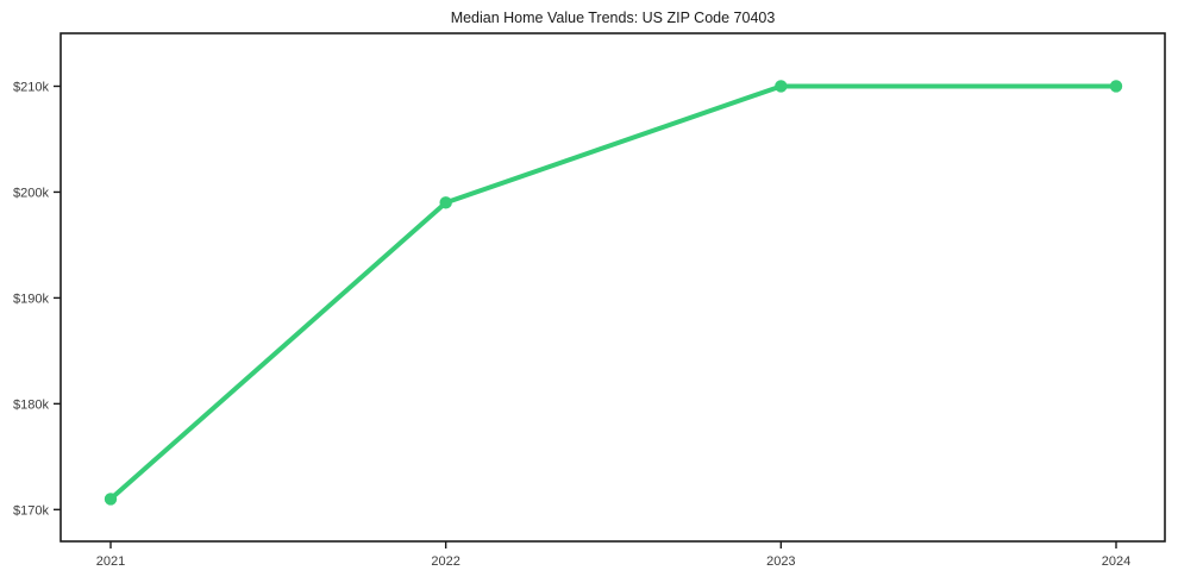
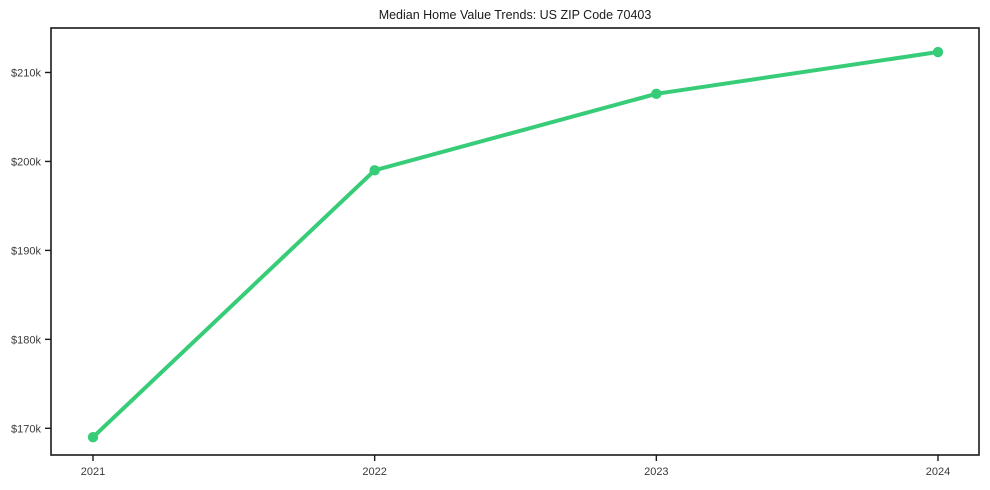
2021: $171k -> $169k
2023: $210k -> $208k
2024: $210k -> $212k
